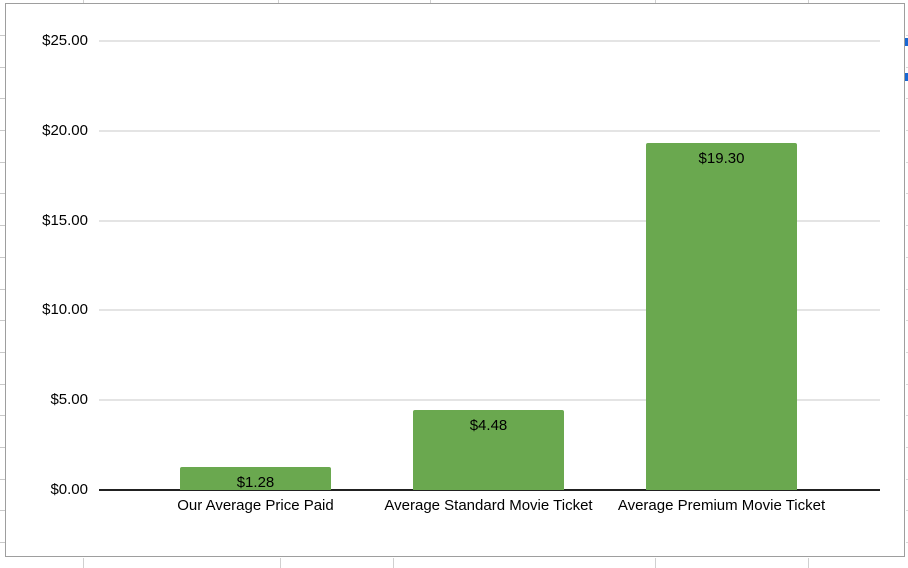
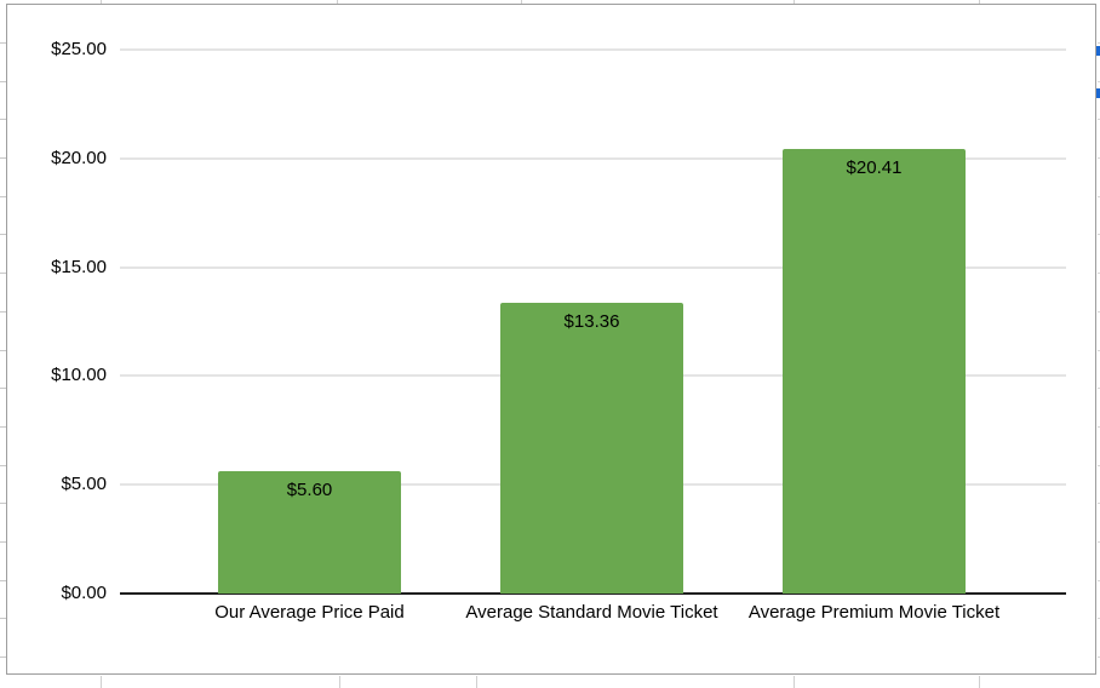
Our Average Price Paid: $1.28 -> $5.60
Average Standard Movie Ticket: $4.48 -> $13.36
Average Premium Movie Ticket: $19.30 -> $20.41
